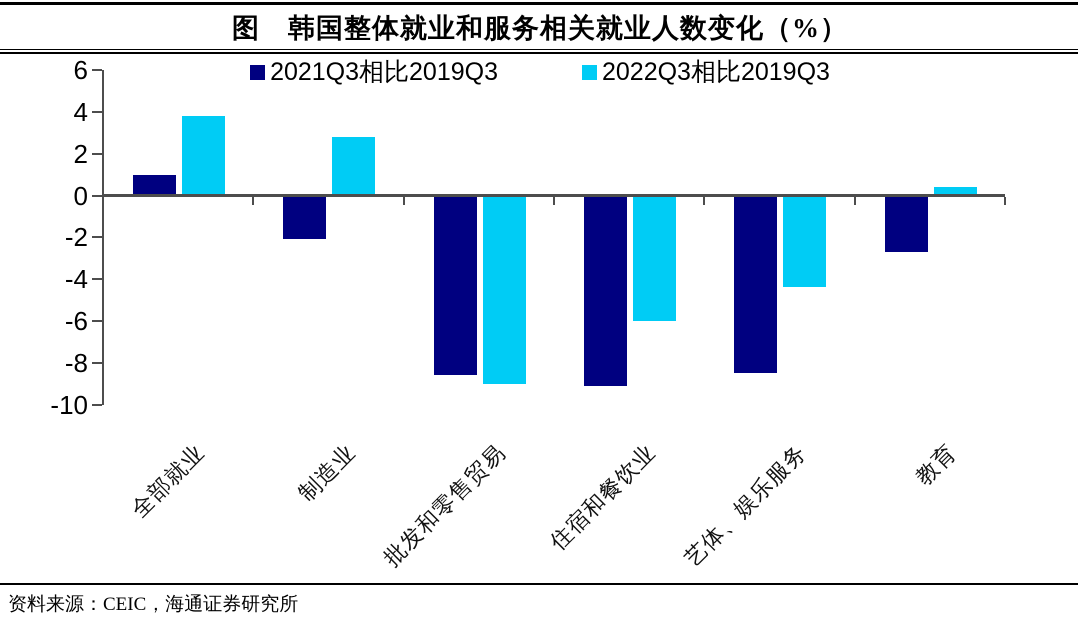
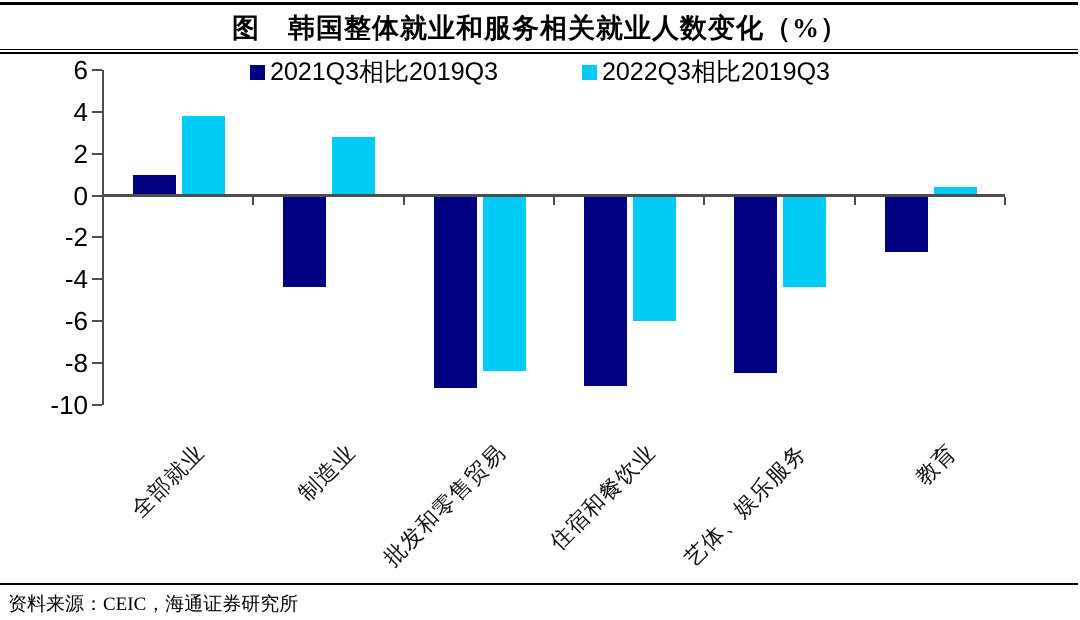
2021Q3相比2019Q3/制造业: -2.1 -> -4.4
2021Q3相比2019Q3/批发和零售贸易: -8.6 -> -9.2
2022Q3相比2019Q3/批发和零售贸易: -9.0 -> -8.4
